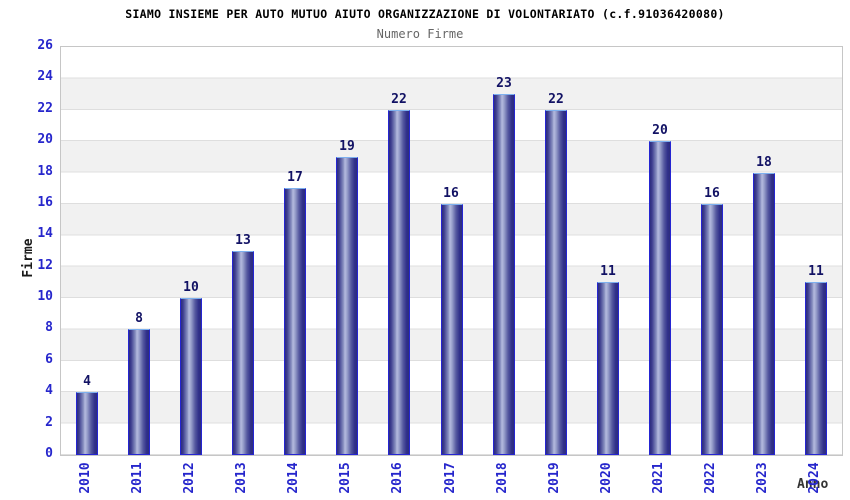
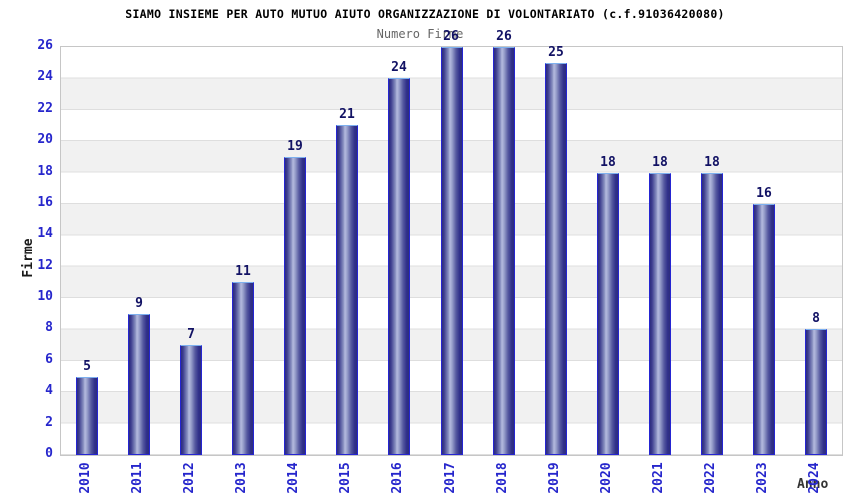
2010: 4 -> 5
2011: 8 -> 9
2012: 10 -> 7
2013: 13 -> 11
2014: 17 -> 19
2015: 19 -> 21
2016: 22 -> 24
2017: 16 -> 26
2018: 23 -> 26
2019: 22 -> 25
2020: 11 -> 18
2021: 20 -> 18
2022: 16 -> 18
2023: 18 -> 16
2024: 11 -> 8
